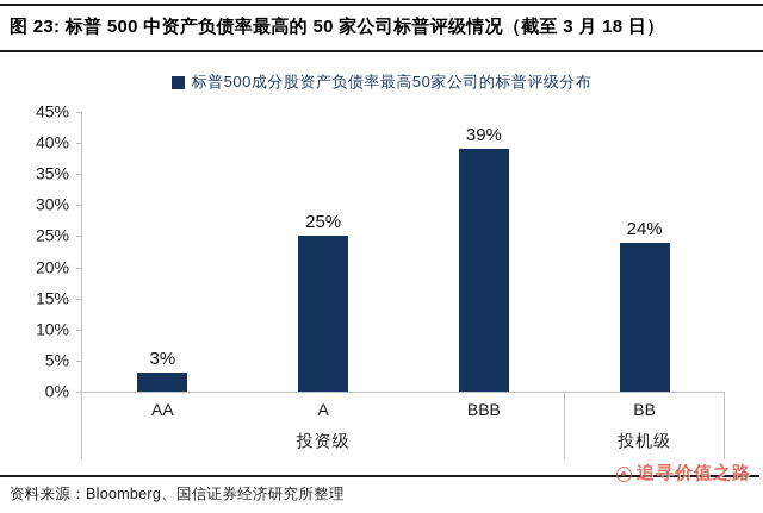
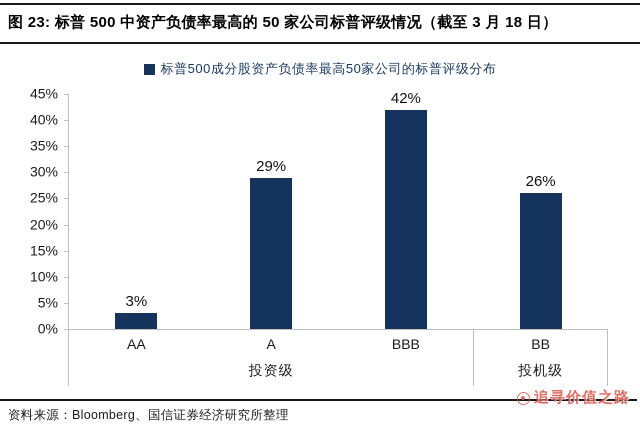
A: 25% -> 29%
BBB: 39% -> 42%
BB: 24% -> 26%
